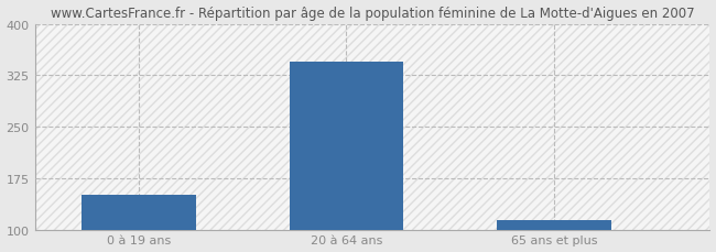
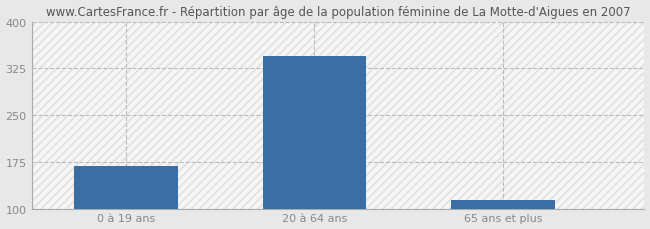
0 à 19 ans: 150 -> 168
